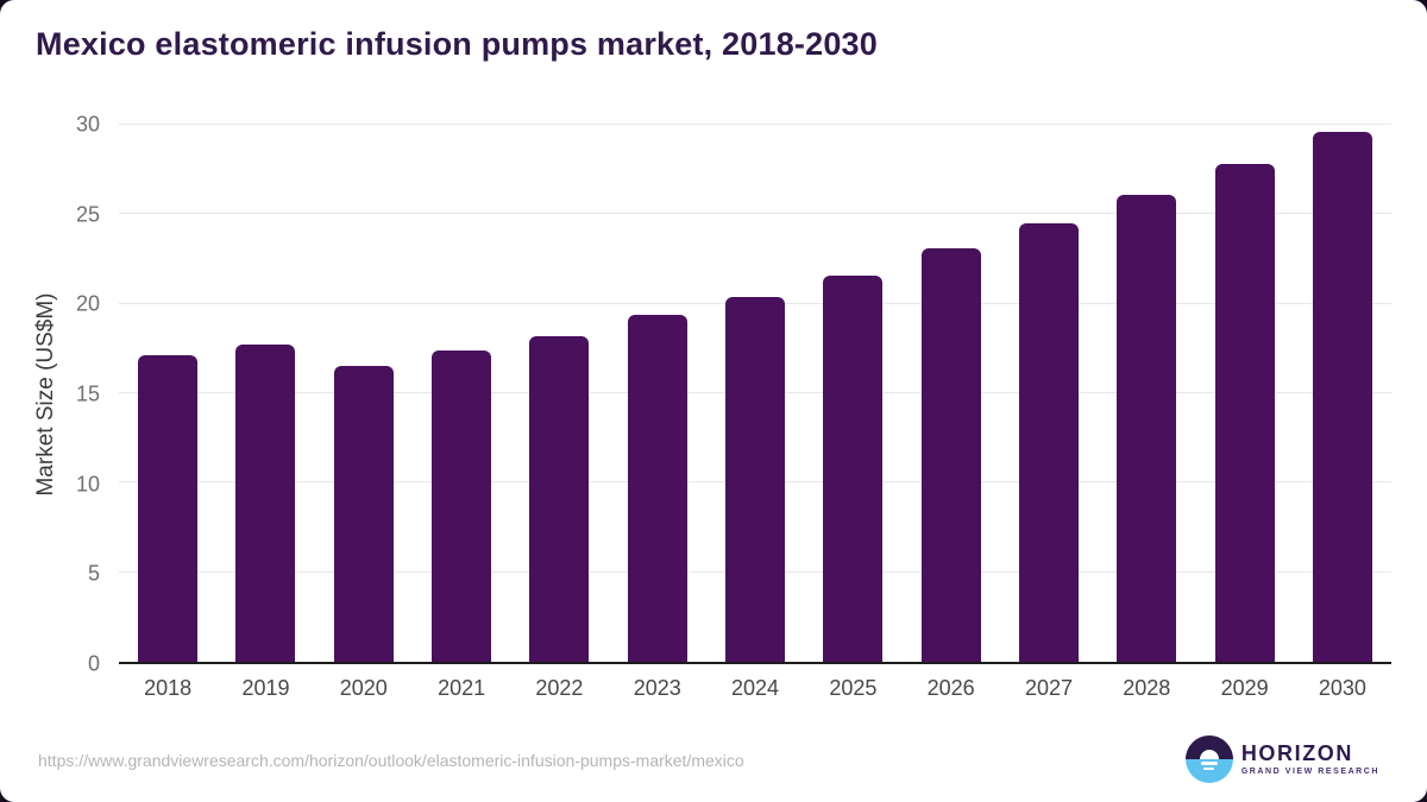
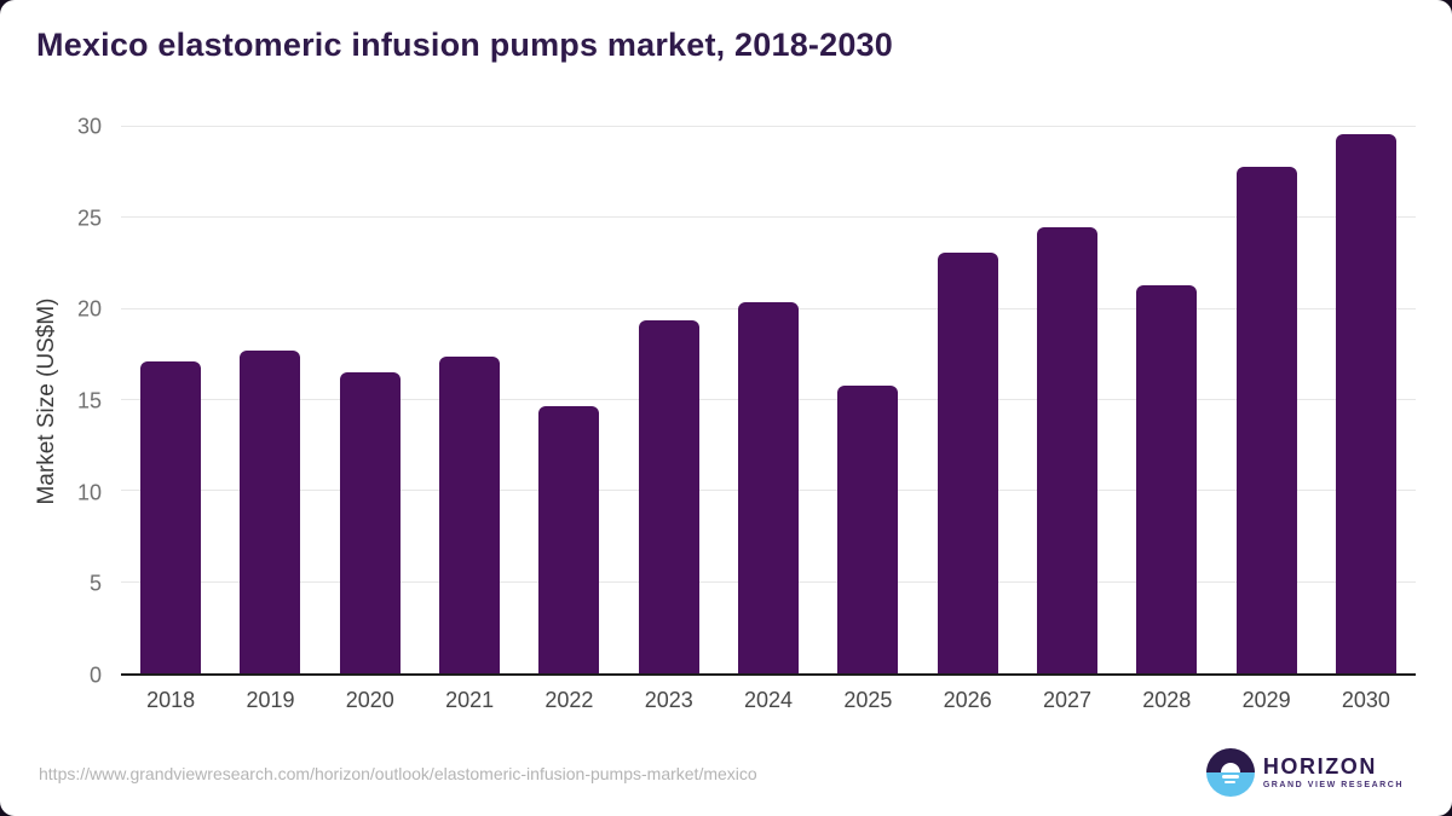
2022: 18.2 -> 14.7
2025: 21.6 -> 15.8
2028: 26.1 -> 21.3
